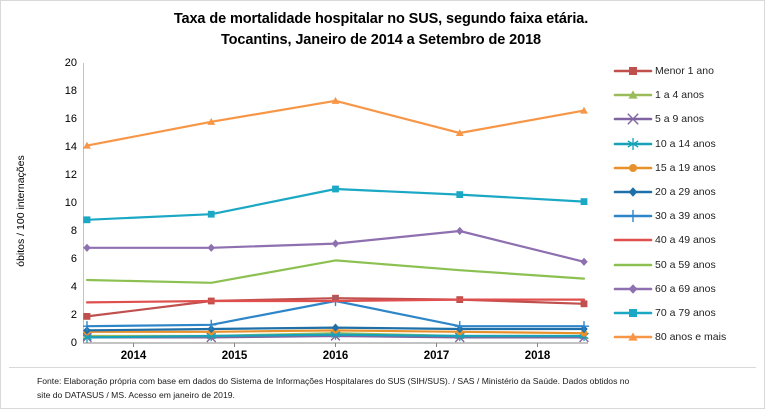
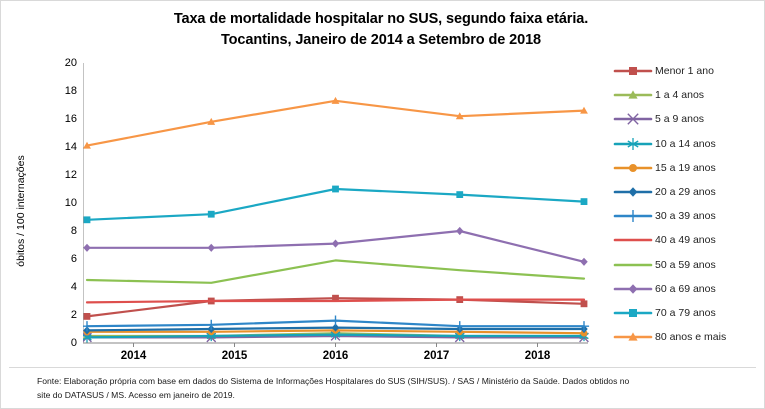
30 a 39 anos/2016: 3.0 -> 1.6
80 anos e mais/2017: 15.0 -> 16.2
